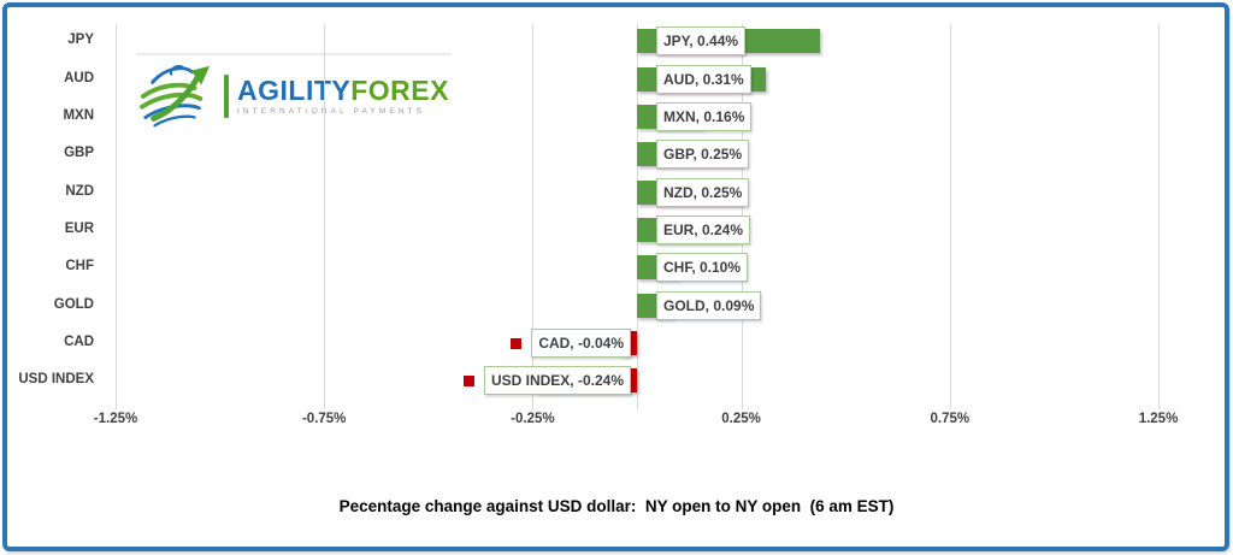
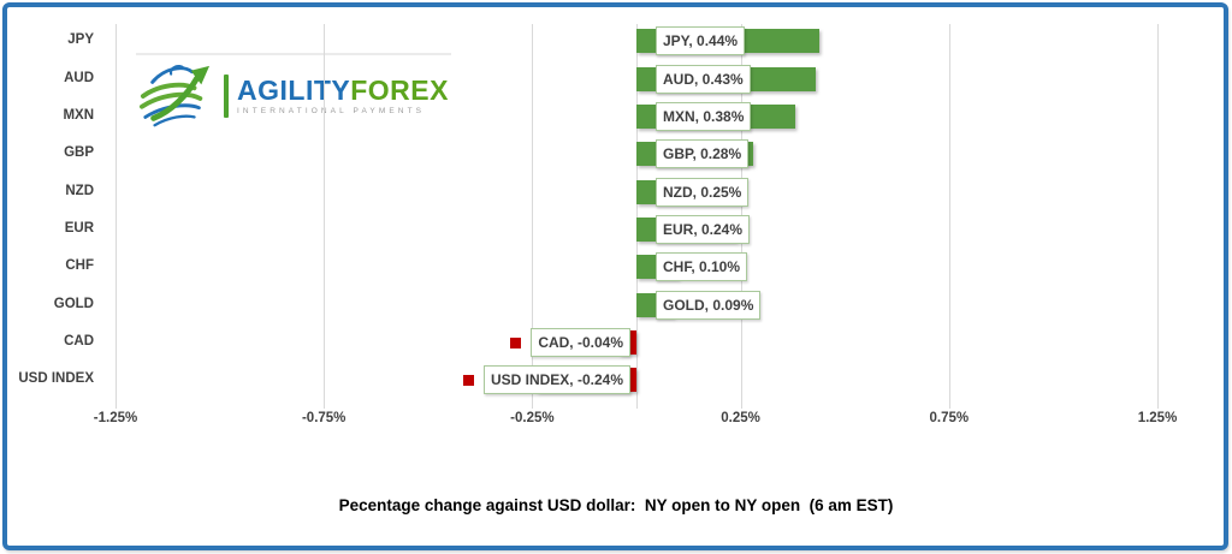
AUD: 0.31% -> 0.43%
MXN: 0.16% -> 0.38%
GBP: 0.25% -> 0.28%
